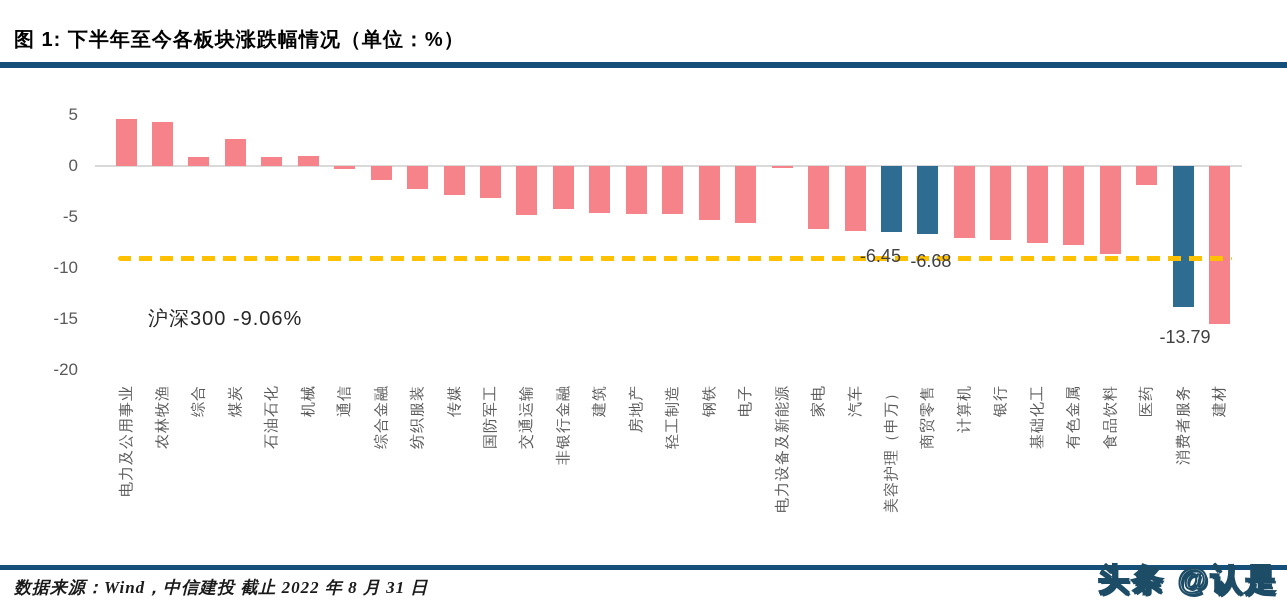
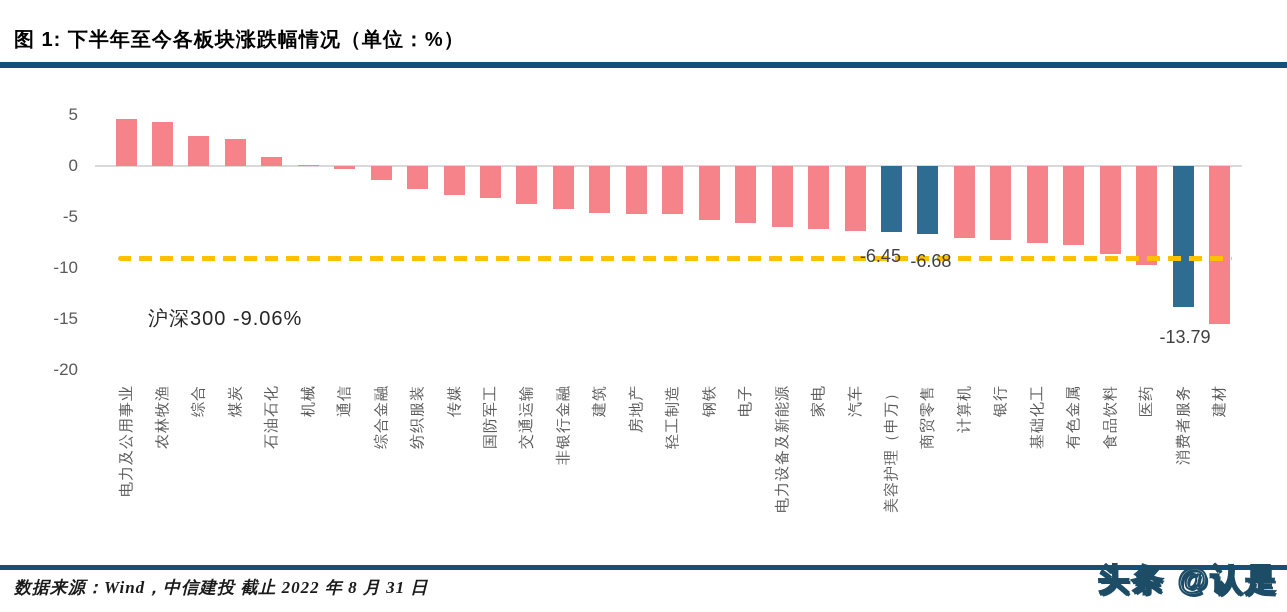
综合: 0.9 -> 2.9
机械: 1.0 -> 0.1
交通运输: -4.8 -> -3.7
电力设备及新能源: -0.2 -> -6.0
医药: -1.9 -> -9.8
